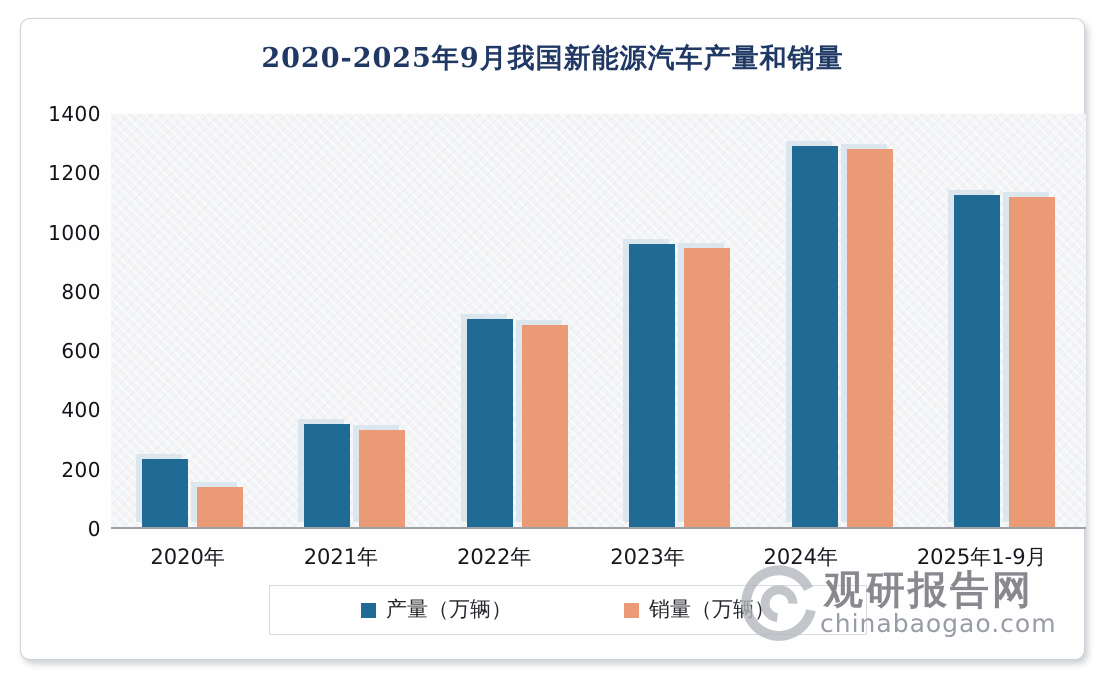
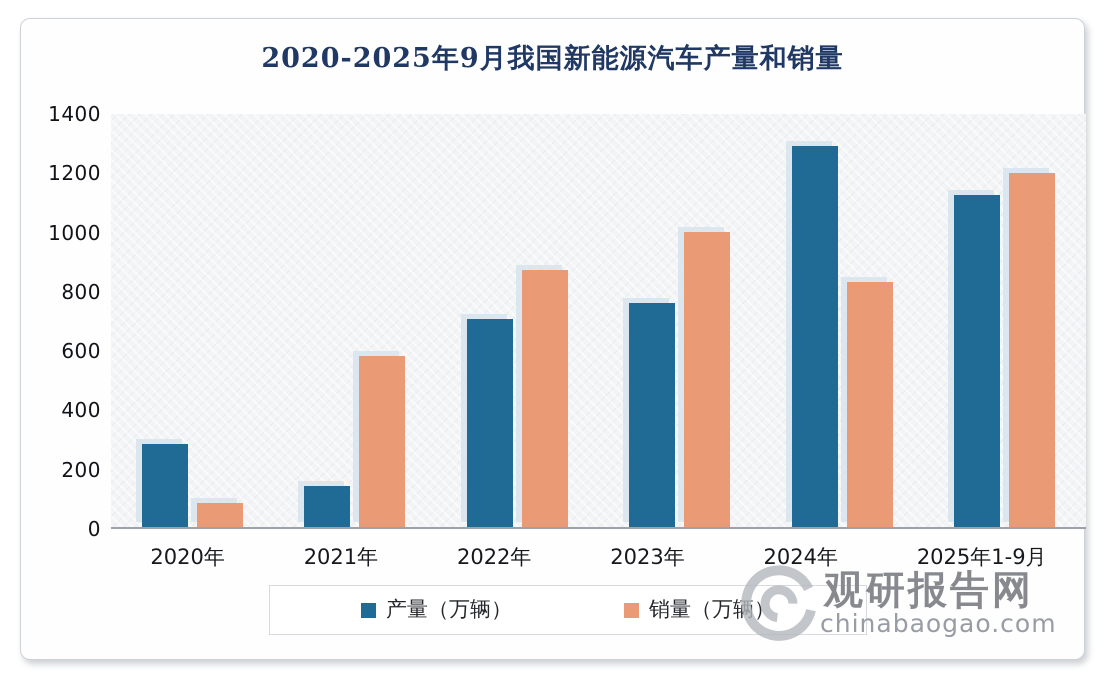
产量（万辆）/2020年: 230 -> 280
销量（万辆）/2020年: 140 -> 80
产量（万辆）/2021年: 350 -> 140
销量（万辆）/2021年: 330 -> 580
销量（万辆）/2022年: 680 -> 870
产量（万辆）/2023年: 960 -> 760
销量（万辆）/2023年: 940 -> 1000
销量（万辆）/2024年: 1280 -> 830
销量（万辆）/2025年1-9月: 1120 -> 1200
